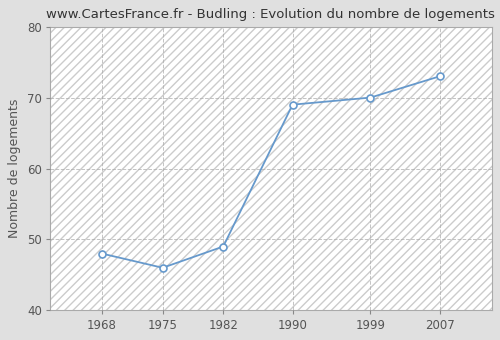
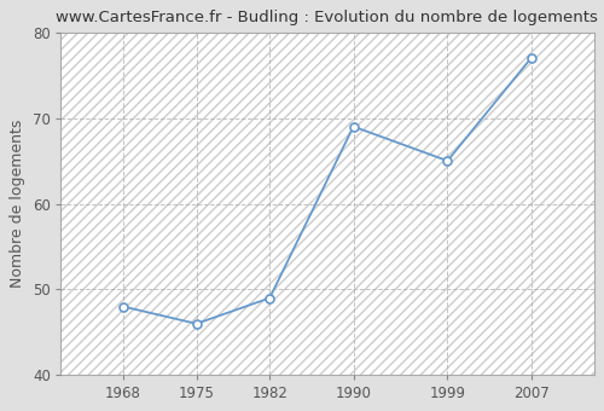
1999: 70 -> 65
2007: 73 -> 77
